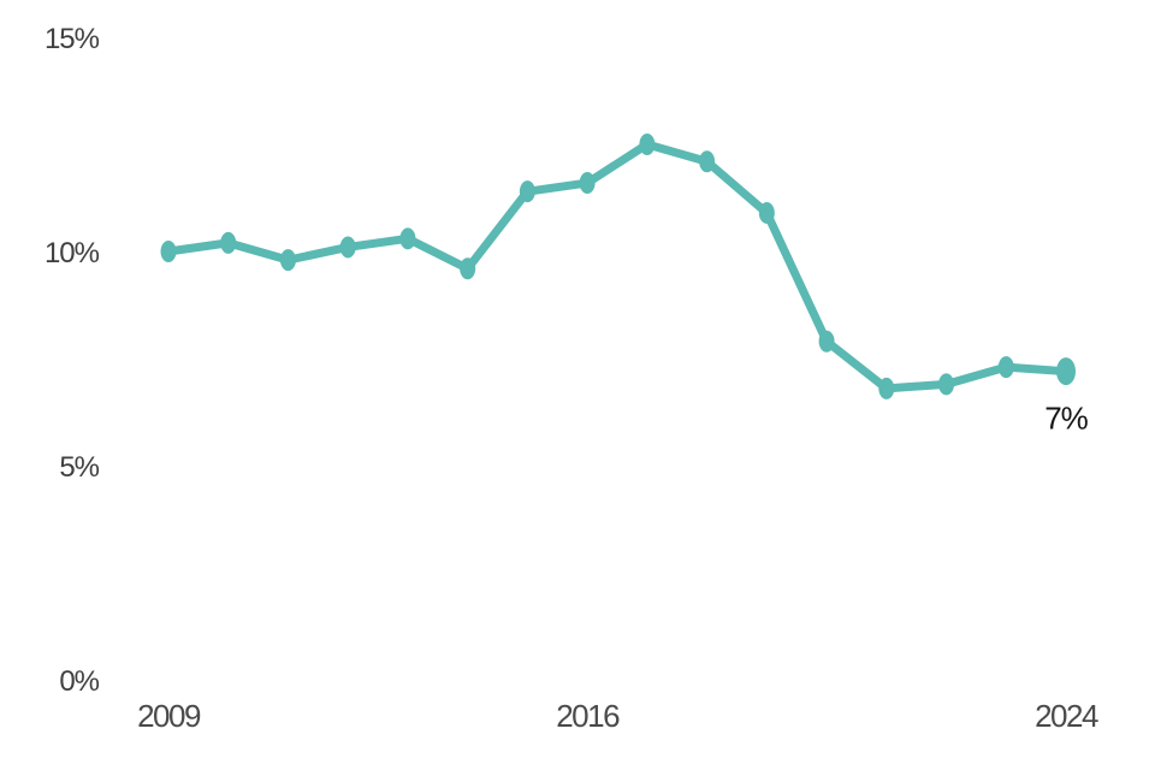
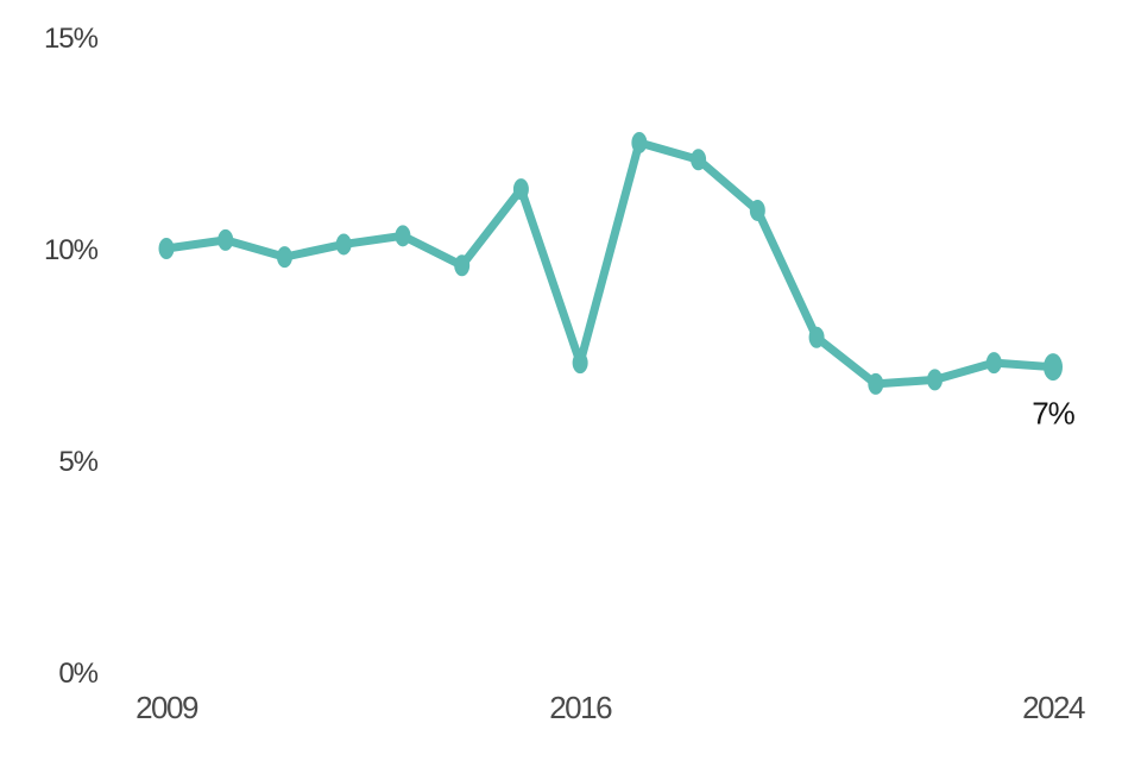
2016: 11.6% -> 7.3%
